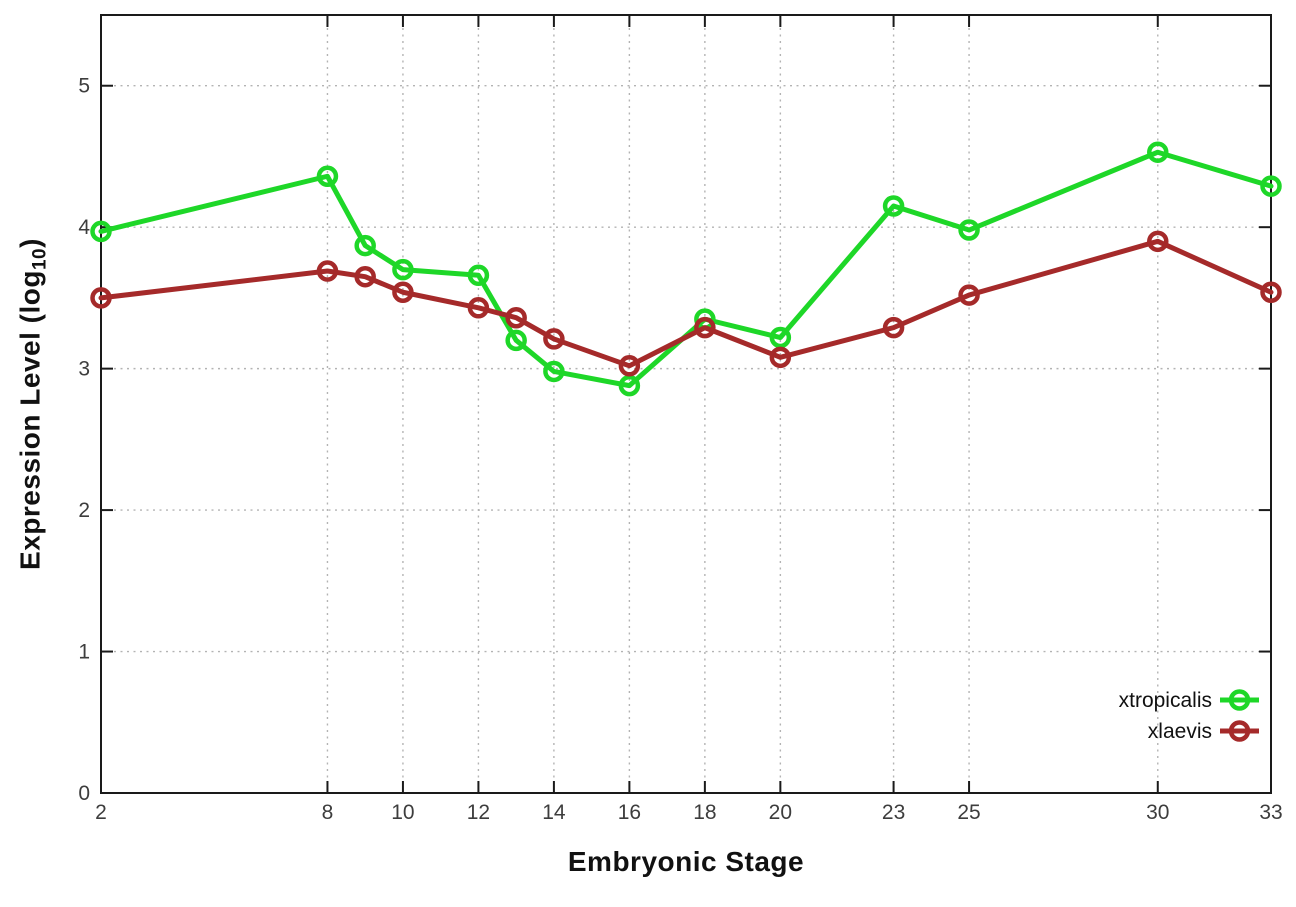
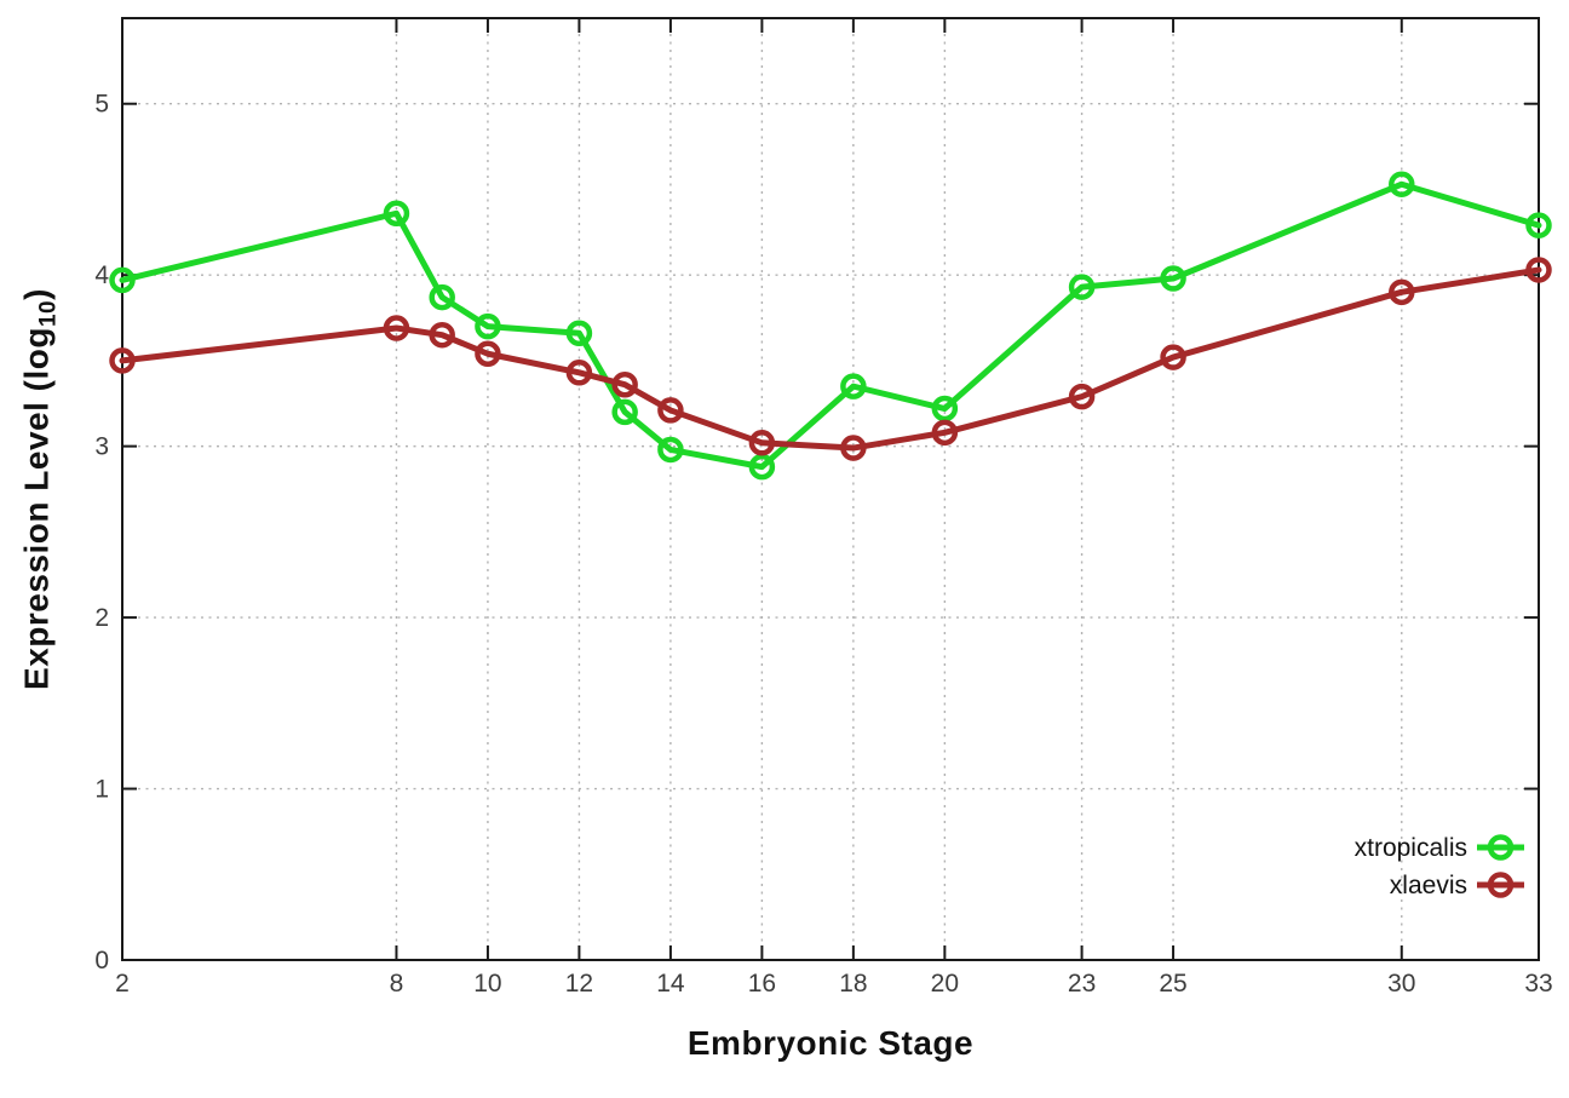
xlaevis/18: 3.29 -> 2.99
xtropicalis/23: 4.15 -> 3.93
xlaevis/33: 3.54 -> 4.03
